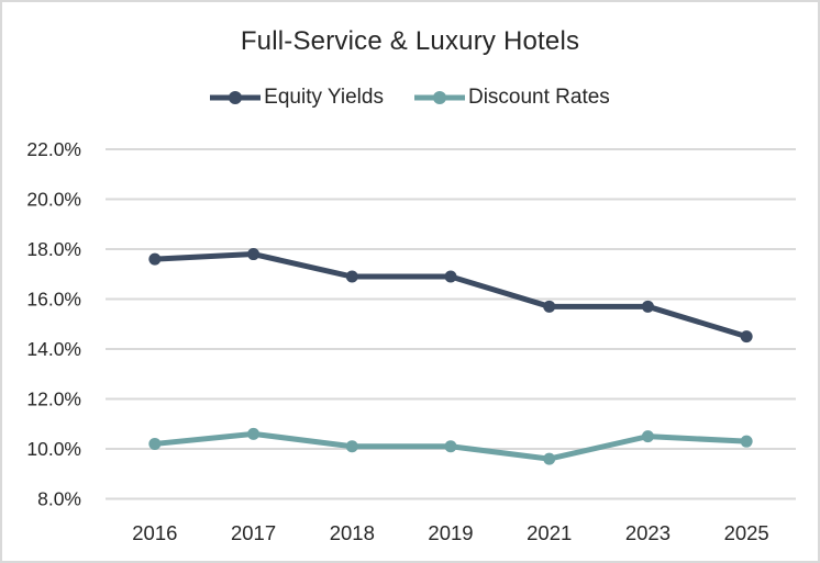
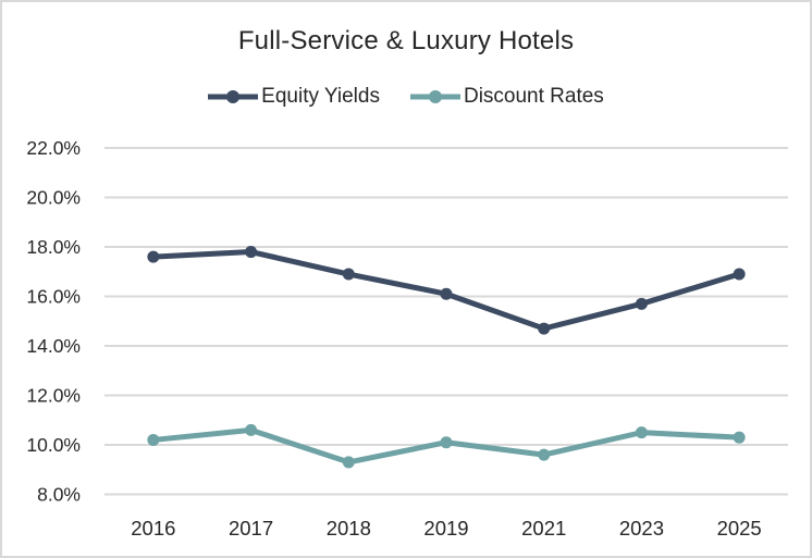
Discount Rates/2018: 10.1% -> 9.3%
Equity Yields/2019: 16.9% -> 16.1%
Equity Yields/2021: 15.7% -> 14.7%
Equity Yields/2025: 14.5% -> 16.9%
